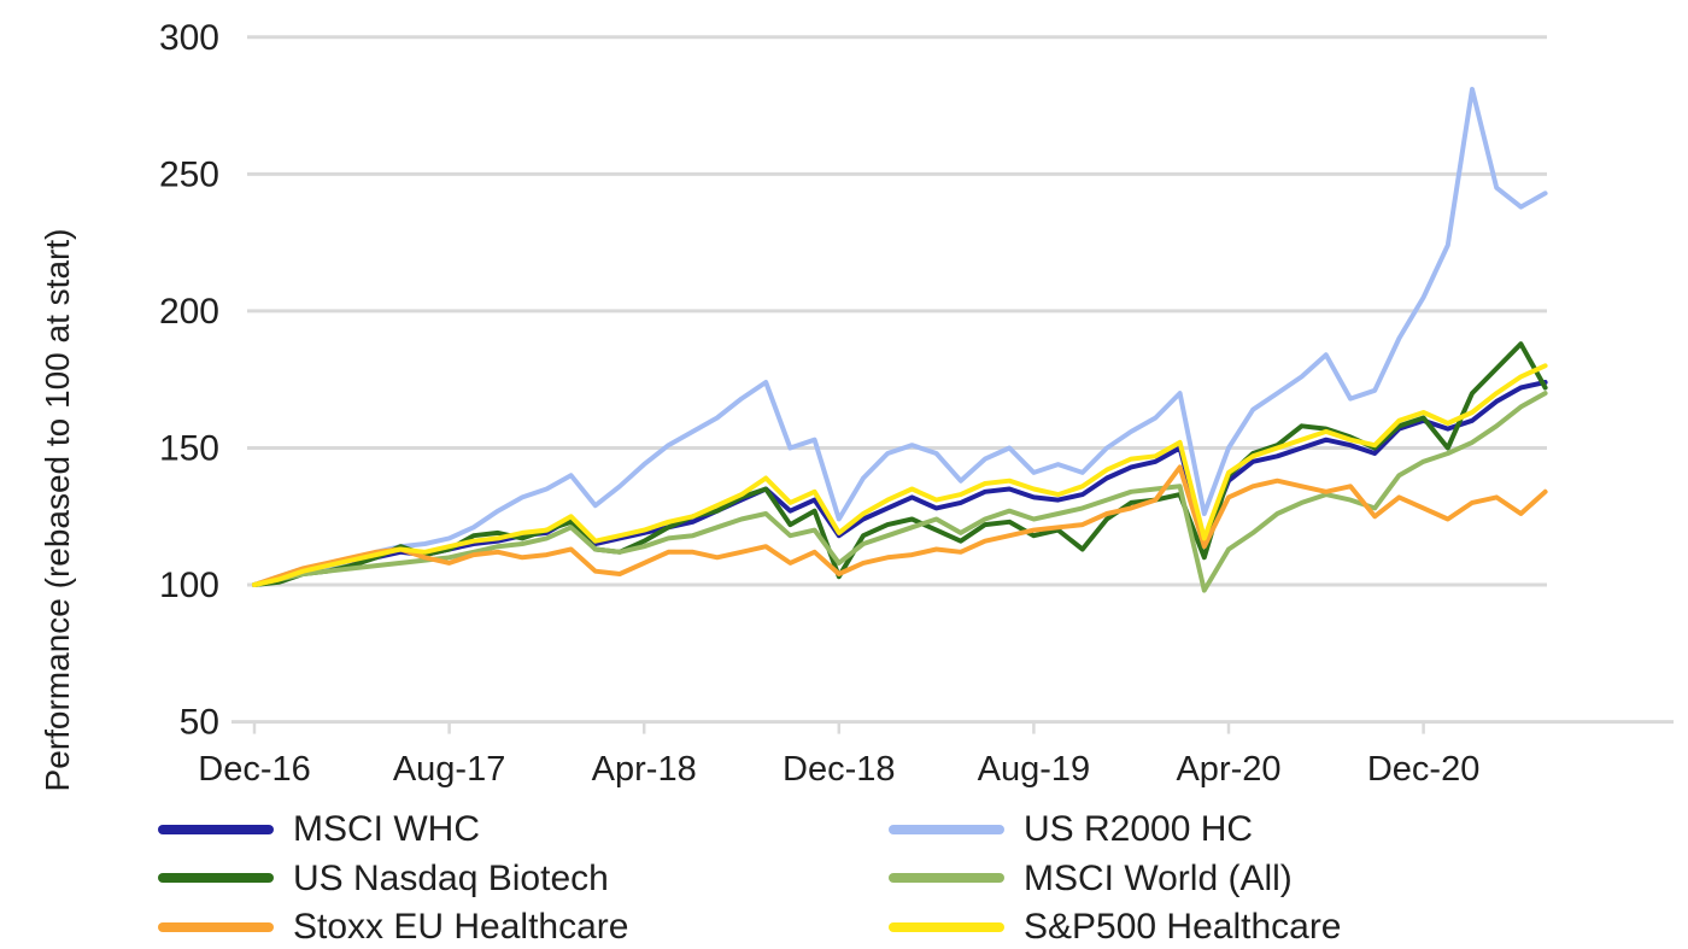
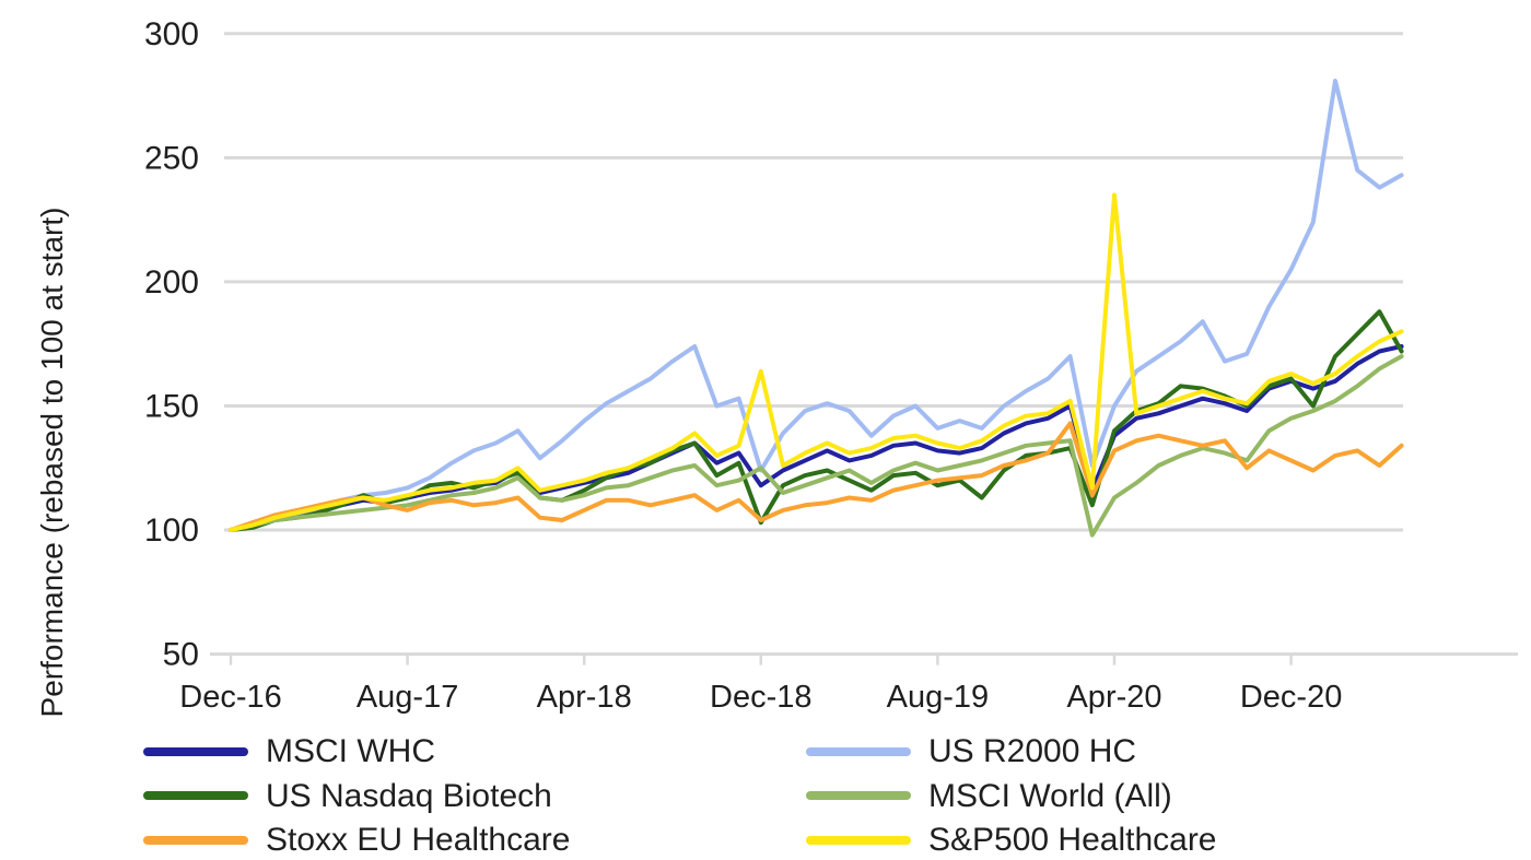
MSCI World (All)/Dec-18: 108 -> 125
S&P500 Healthcare/Dec-18: 119 -> 164
S&P500 Healthcare/Apr-20: 141 -> 235
